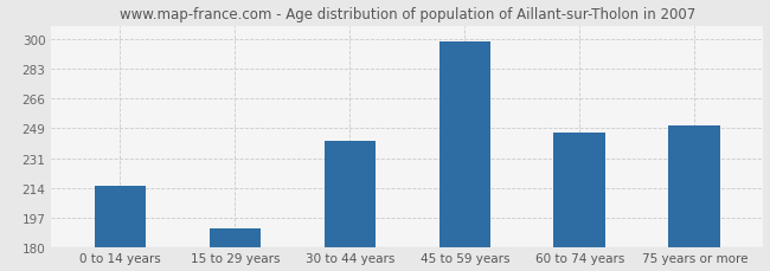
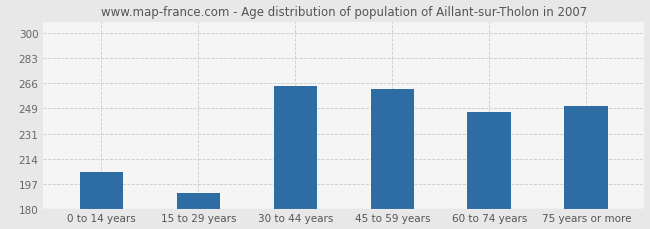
0 to 14 years: 215 -> 205
30 to 44 years: 241 -> 264
45 to 59 years: 299 -> 262
